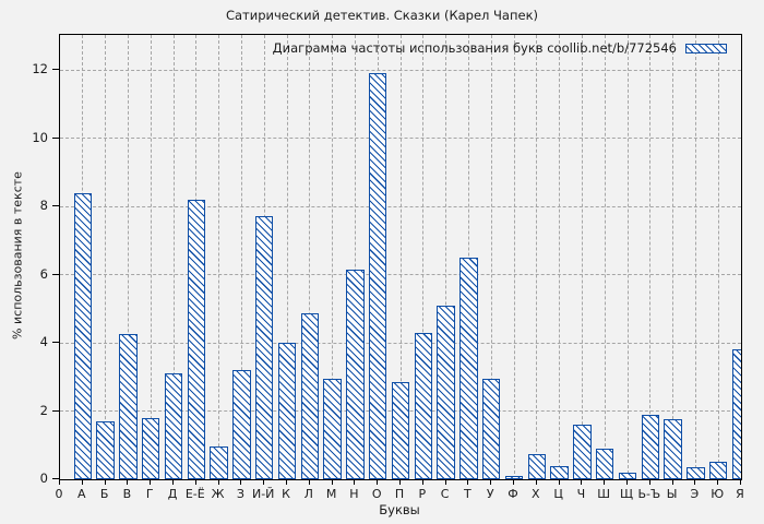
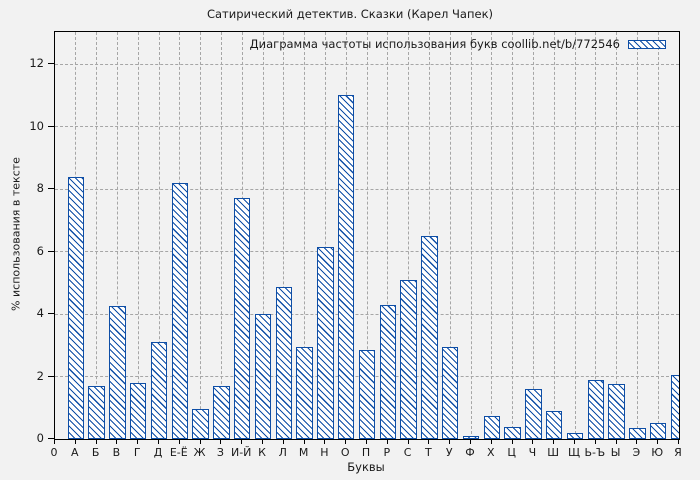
З: 3.2 -> 1.7
О: 11.9 -> 11.0
Я: 3.8 -> 2.0
